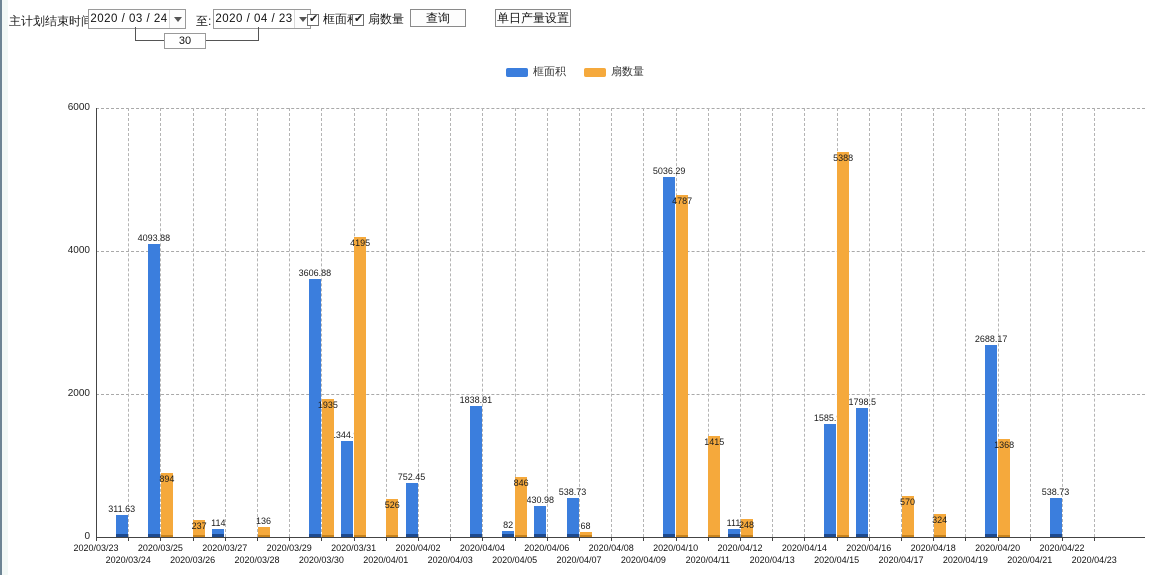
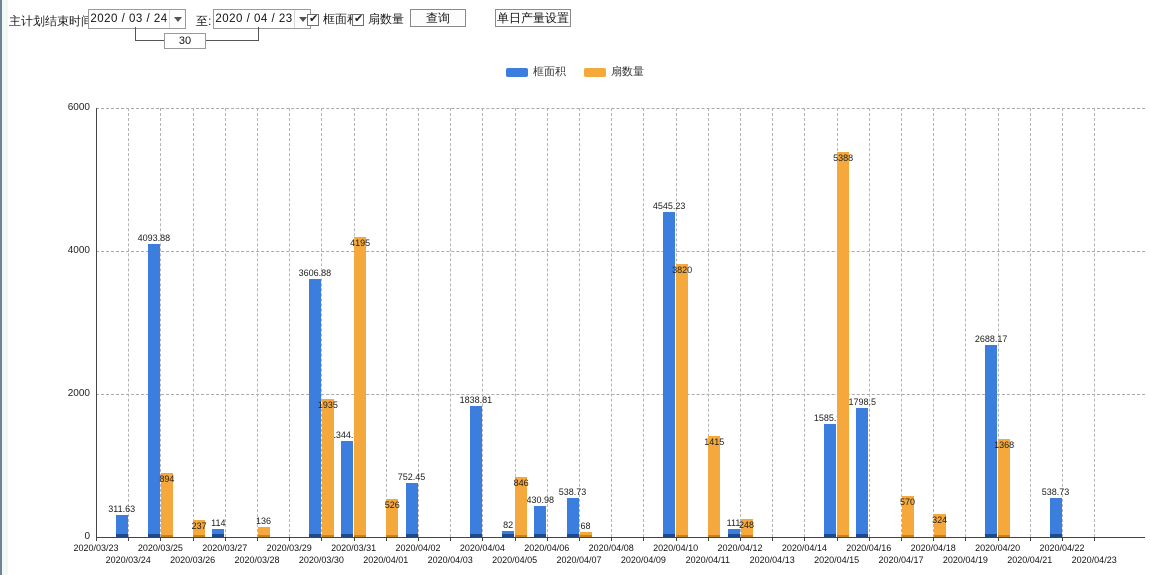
框面积/2020/04/10: 5036.29 -> 4545.23
扇数量/2020/04/10: 4787 -> 3820
